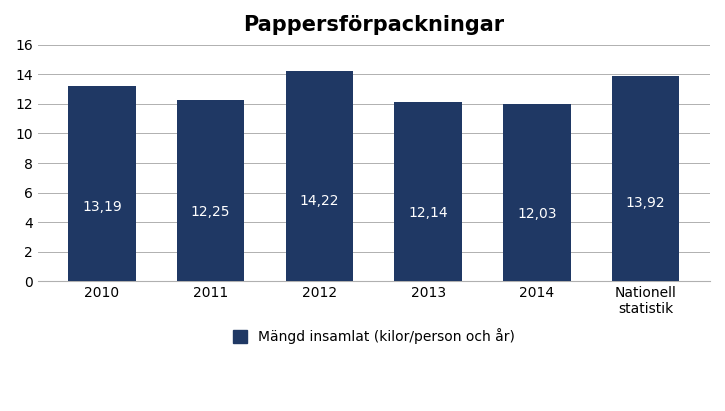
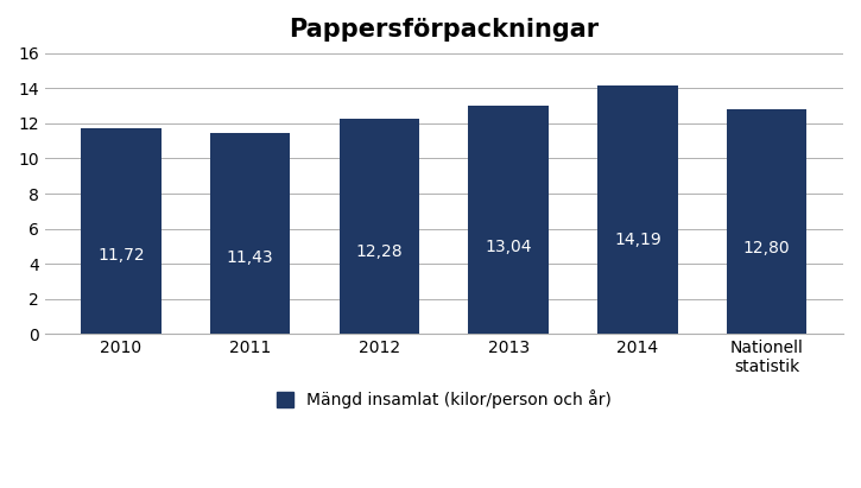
2010: 13,19 -> 11,72
2011: 12,25 -> 11,43
2012: 14,22 -> 12,28
2013: 12,14 -> 13,04
2014: 12,03 -> 14,19
Nationell statistik: 13,92 -> 12,80
